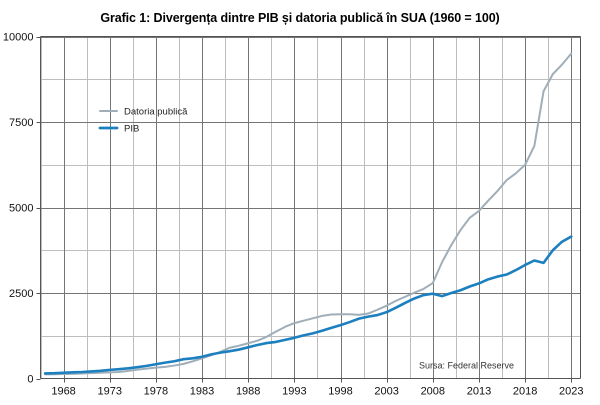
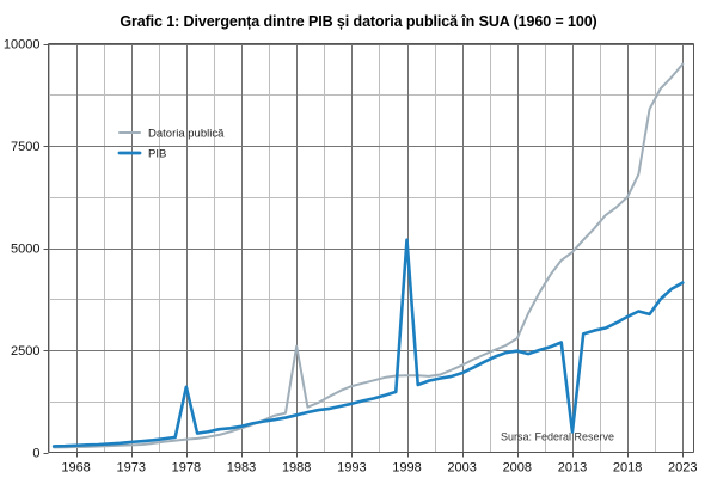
PIB/1978: 400 -> 1600
Datoria publică/1988: 1000 -> 2600
PIB/1998: 1600 -> 5200
PIB/2013: 2800 -> 500
